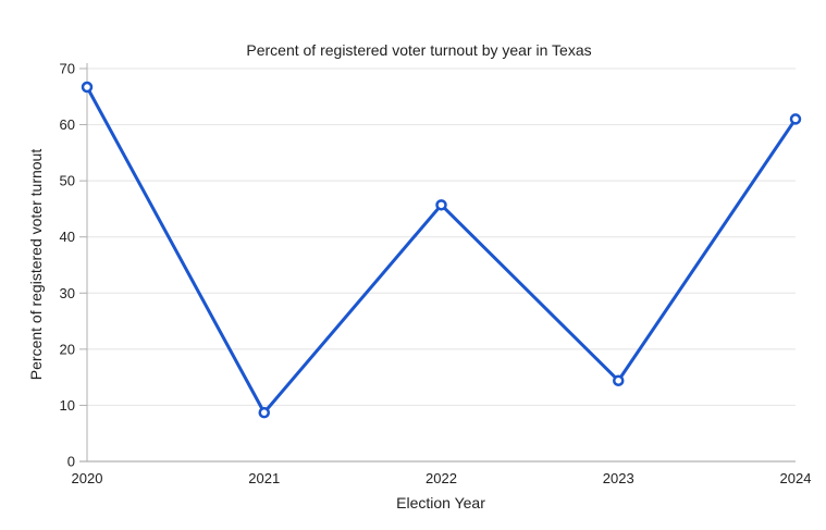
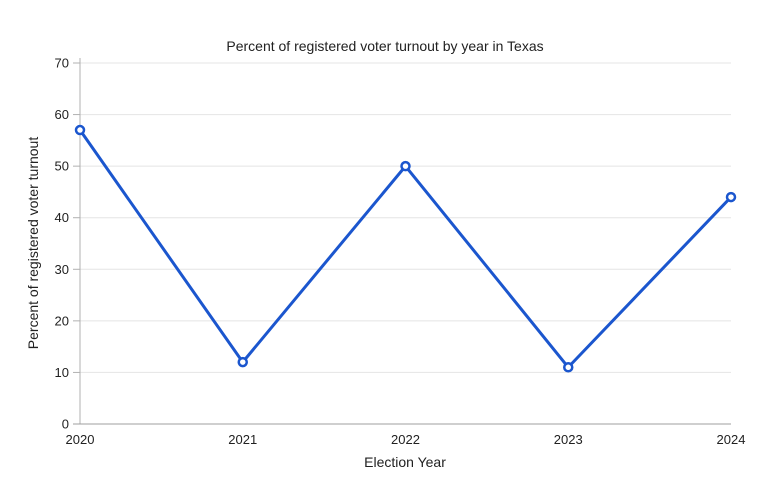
2020: 67 -> 57
2021: 9 -> 12
2022: 46 -> 50
2023: 14 -> 11
2024: 61 -> 44
